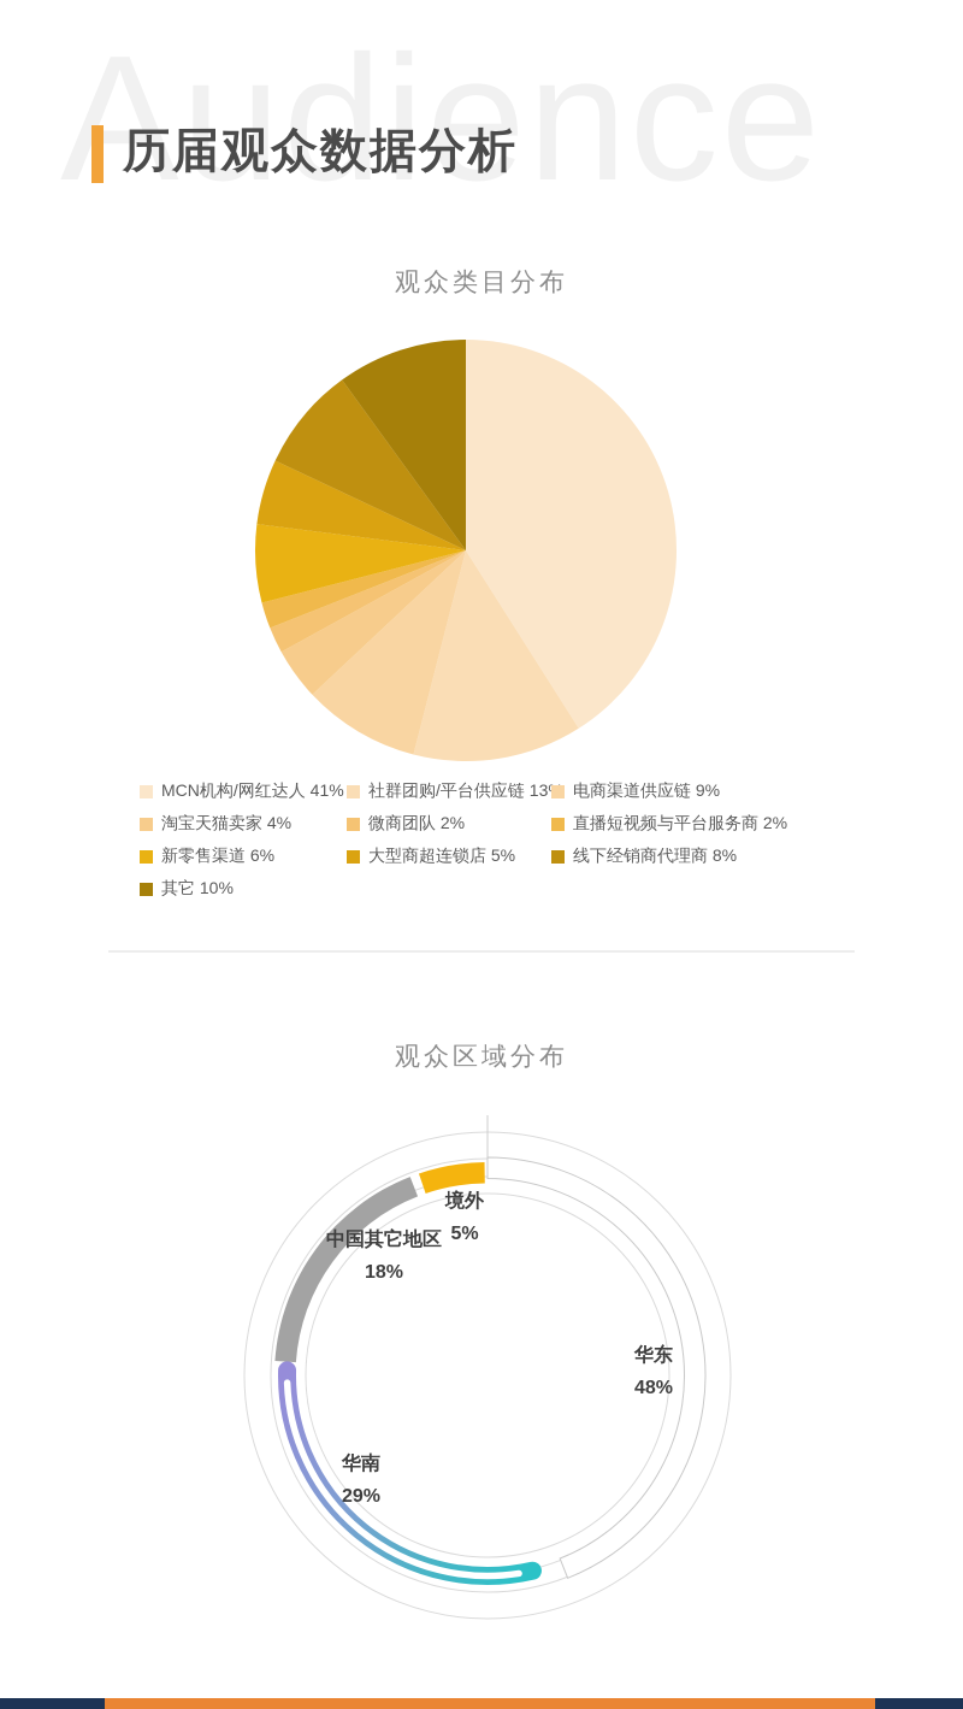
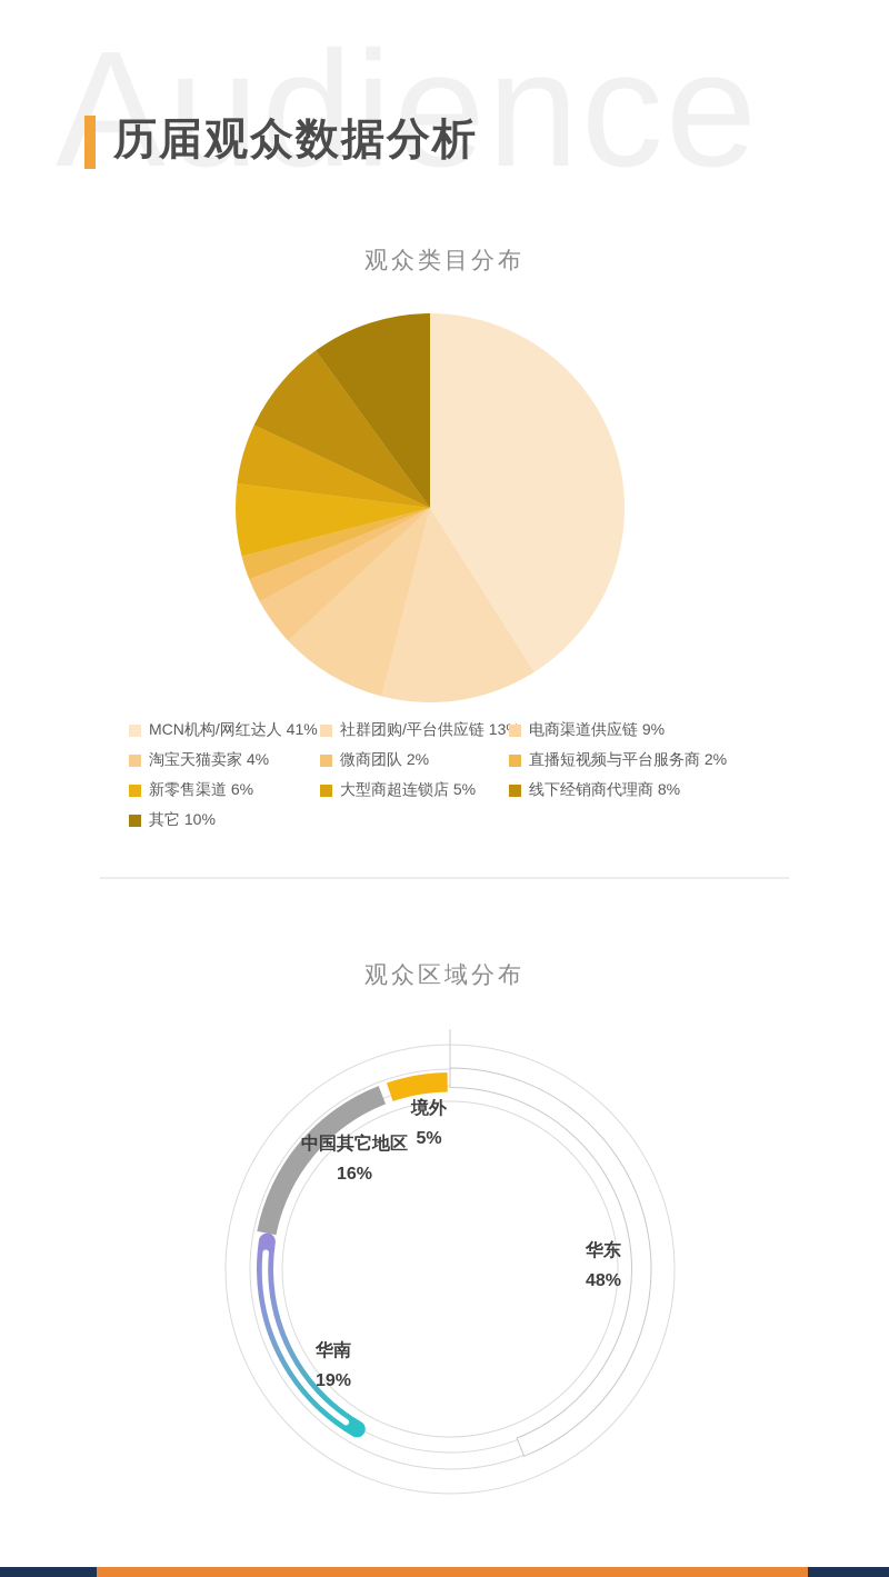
观众区域分布/中国其它地区: 18% -> 16%
观众区域分布/华南: 29% -> 19%
